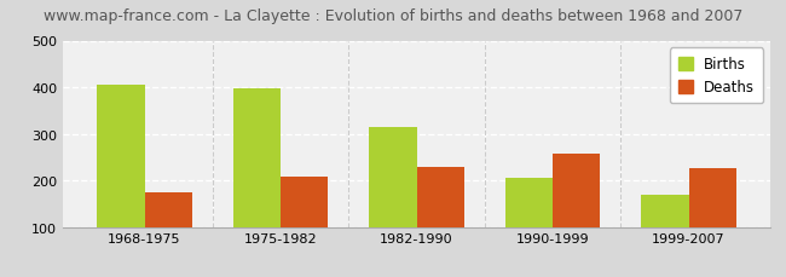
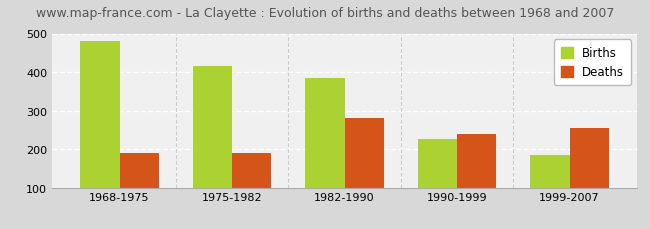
Births/1968-1975: 405 -> 480
Deaths/1968-1975: 173 -> 190
Births/1975-1982: 398 -> 415
Deaths/1975-1982: 208 -> 190
Births/1982-1990: 315 -> 385
Deaths/1982-1990: 228 -> 280
Births/1990-1999: 205 -> 225
Deaths/1990-1999: 257 -> 240
Births/1999-2007: 168 -> 185
Deaths/1999-2007: 225 -> 255
